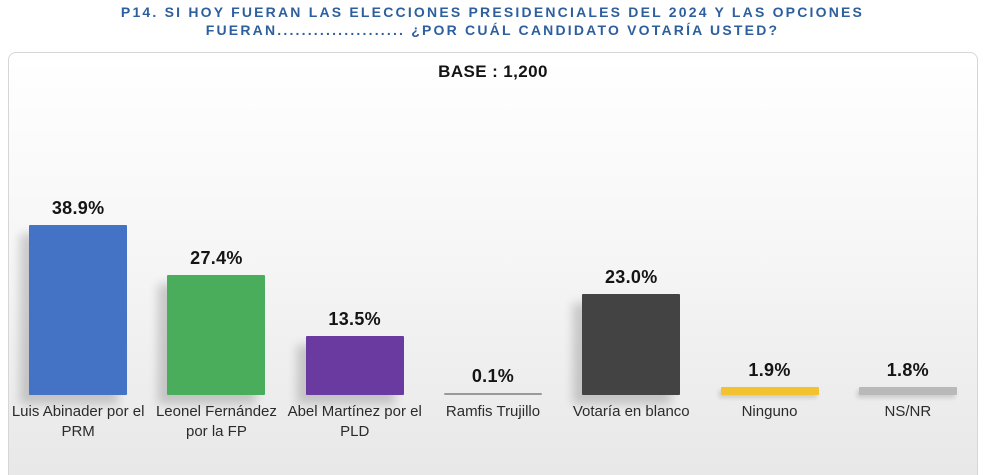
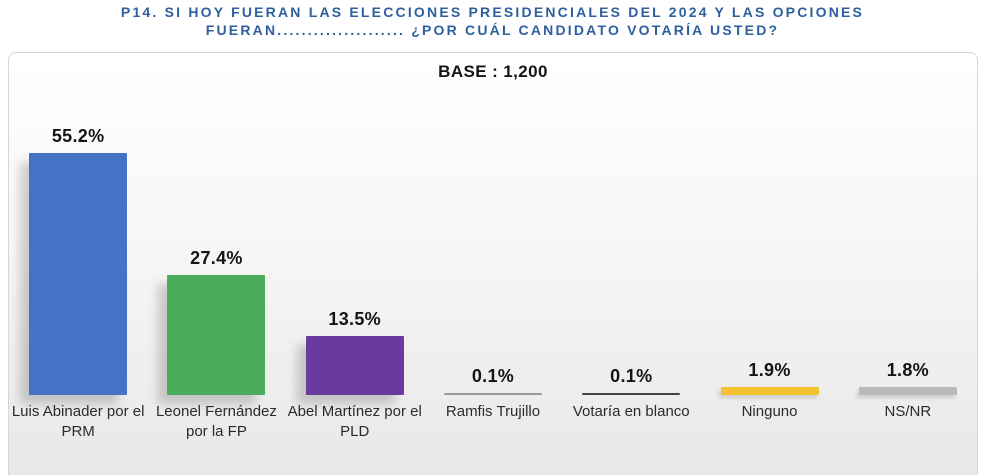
Luis Abinader por el PRM: 38.9% -> 55.2%
Votaría en blanco: 23.0% -> 0.1%
